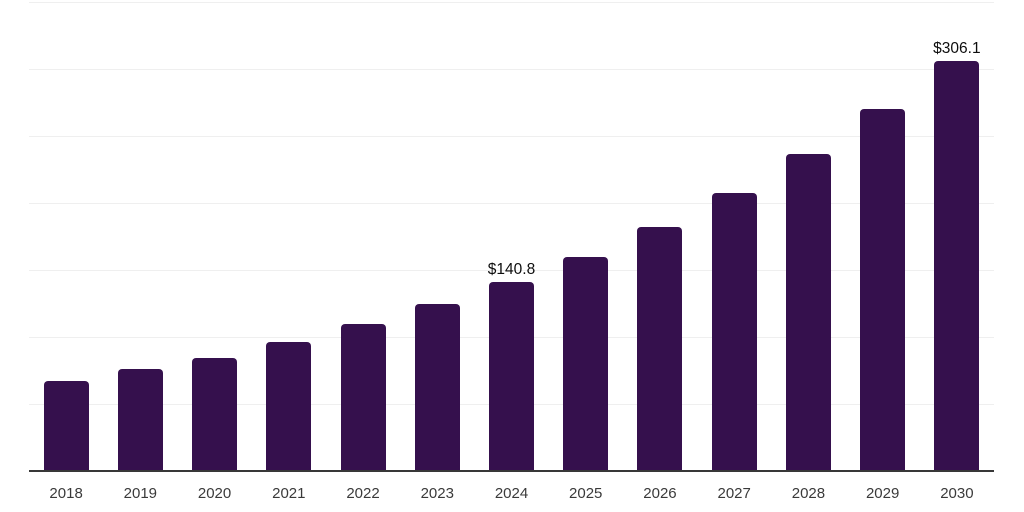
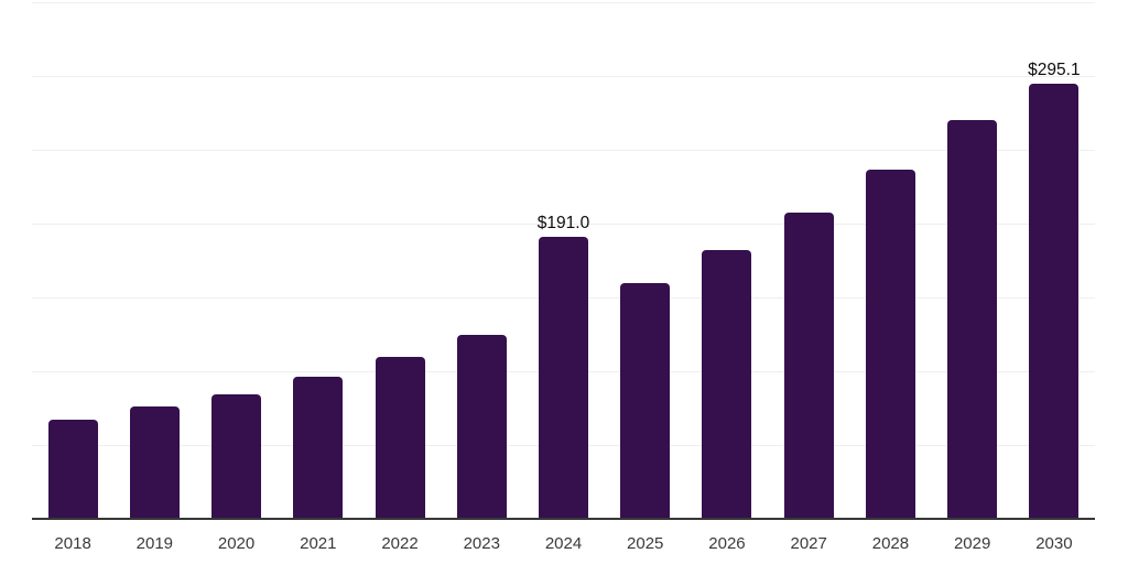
2024: $140.8 -> $191.0
2030: $306.1 -> $295.1
